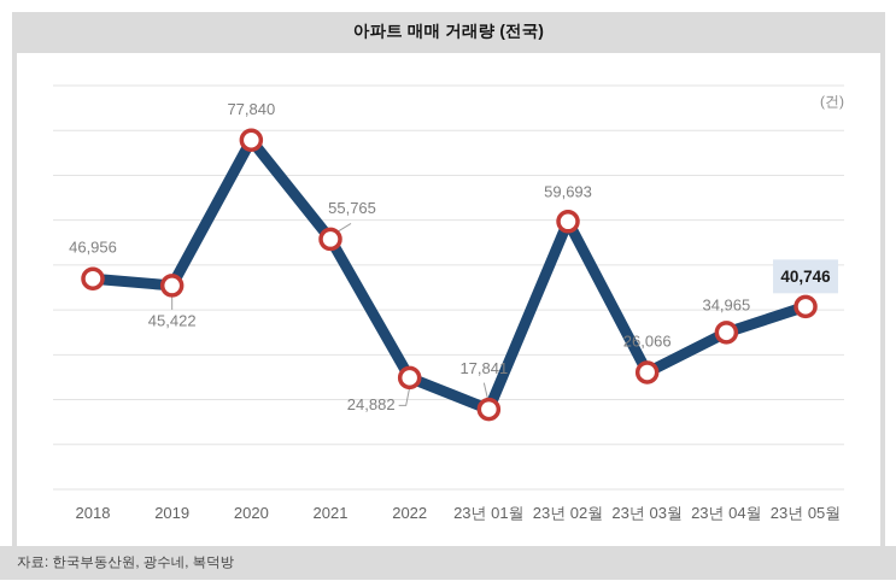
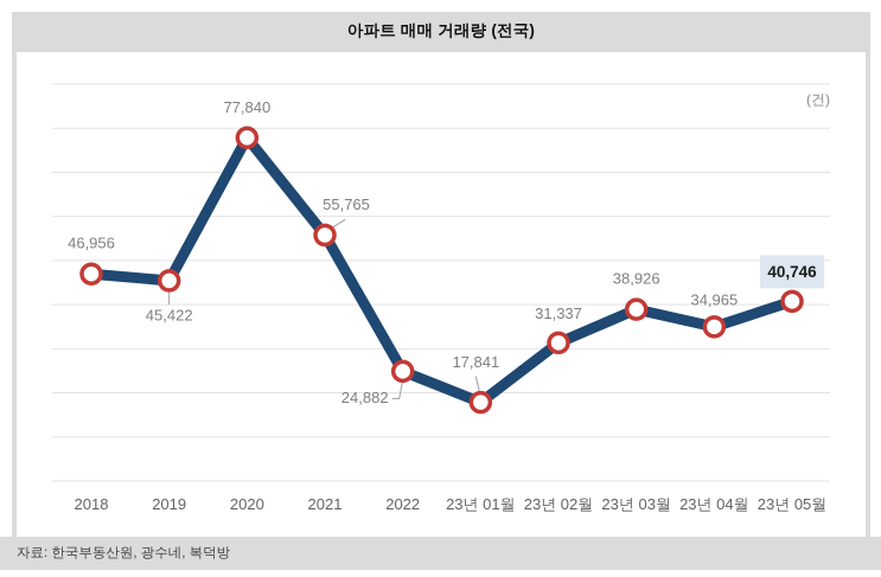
23년 02월: 59,693 -> 31,337
23년 03월: 26,066 -> 38,926
